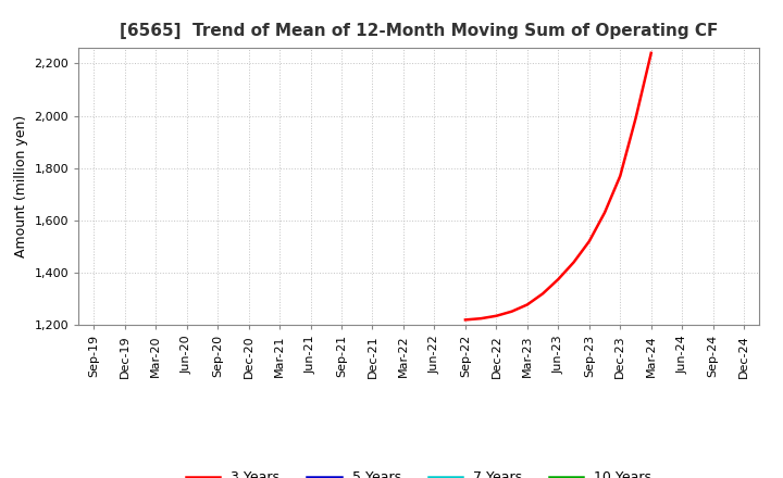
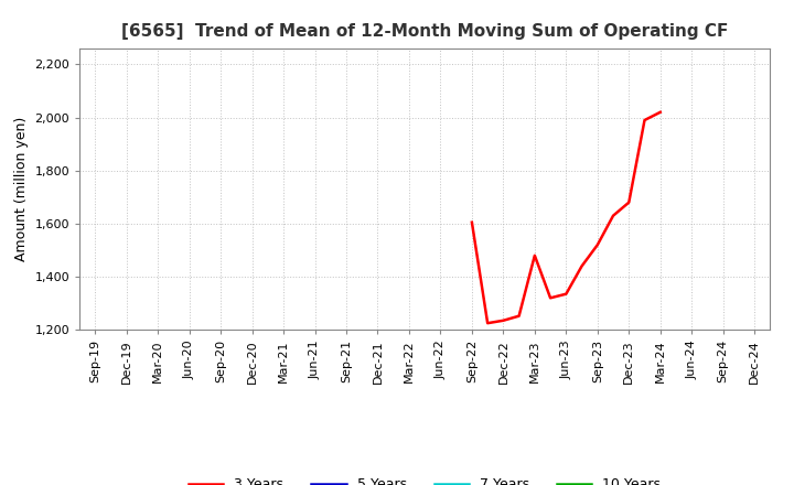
Sep-22: 1,220 -> 1,605
Mar-23: 1,278 -> 1,480
Jun-23: 1,375 -> 1,335
Dec-23: 1,770 -> 1,680
Mar-24: 2,240 -> 2,020
